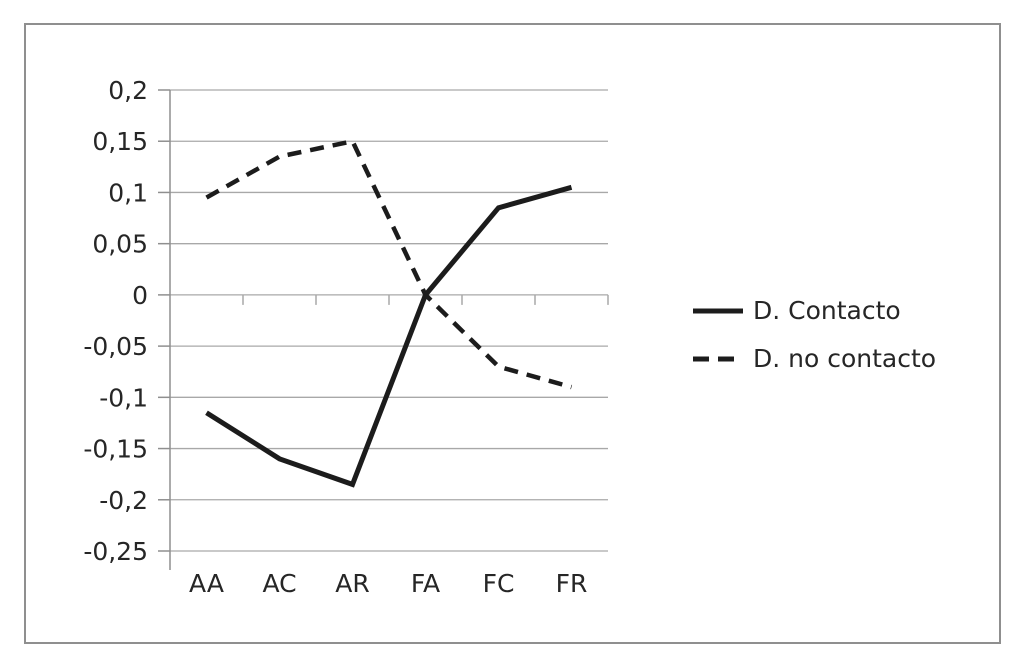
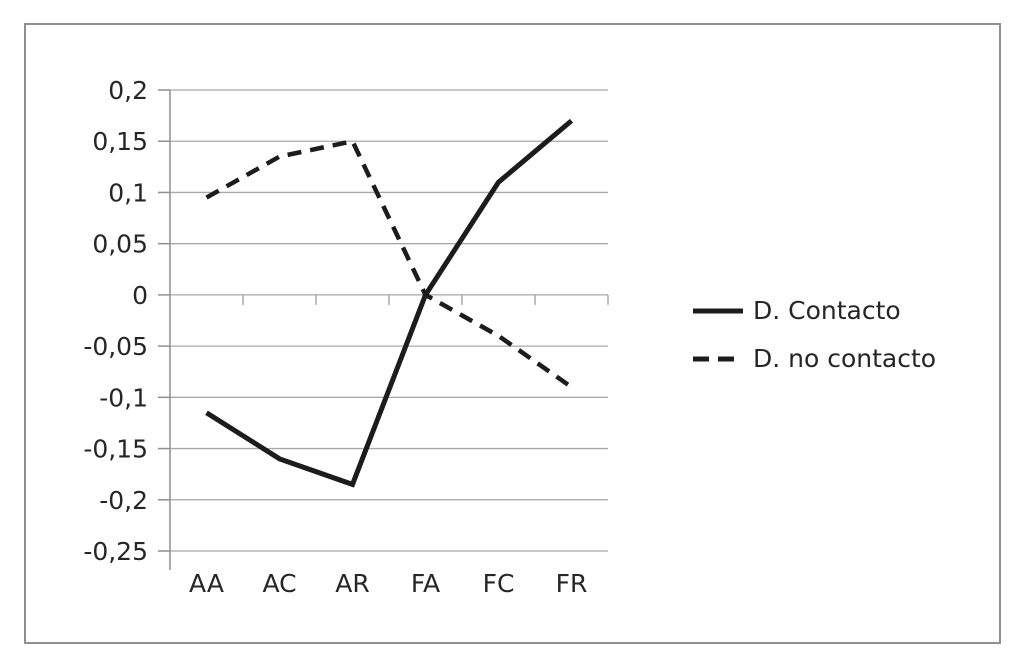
D. Contacto/FC: 0,09 -> 0,11
D. no contacto/FC: -0,07 -> -0,04
D. Contacto/FR: 0,10 -> 0,17
